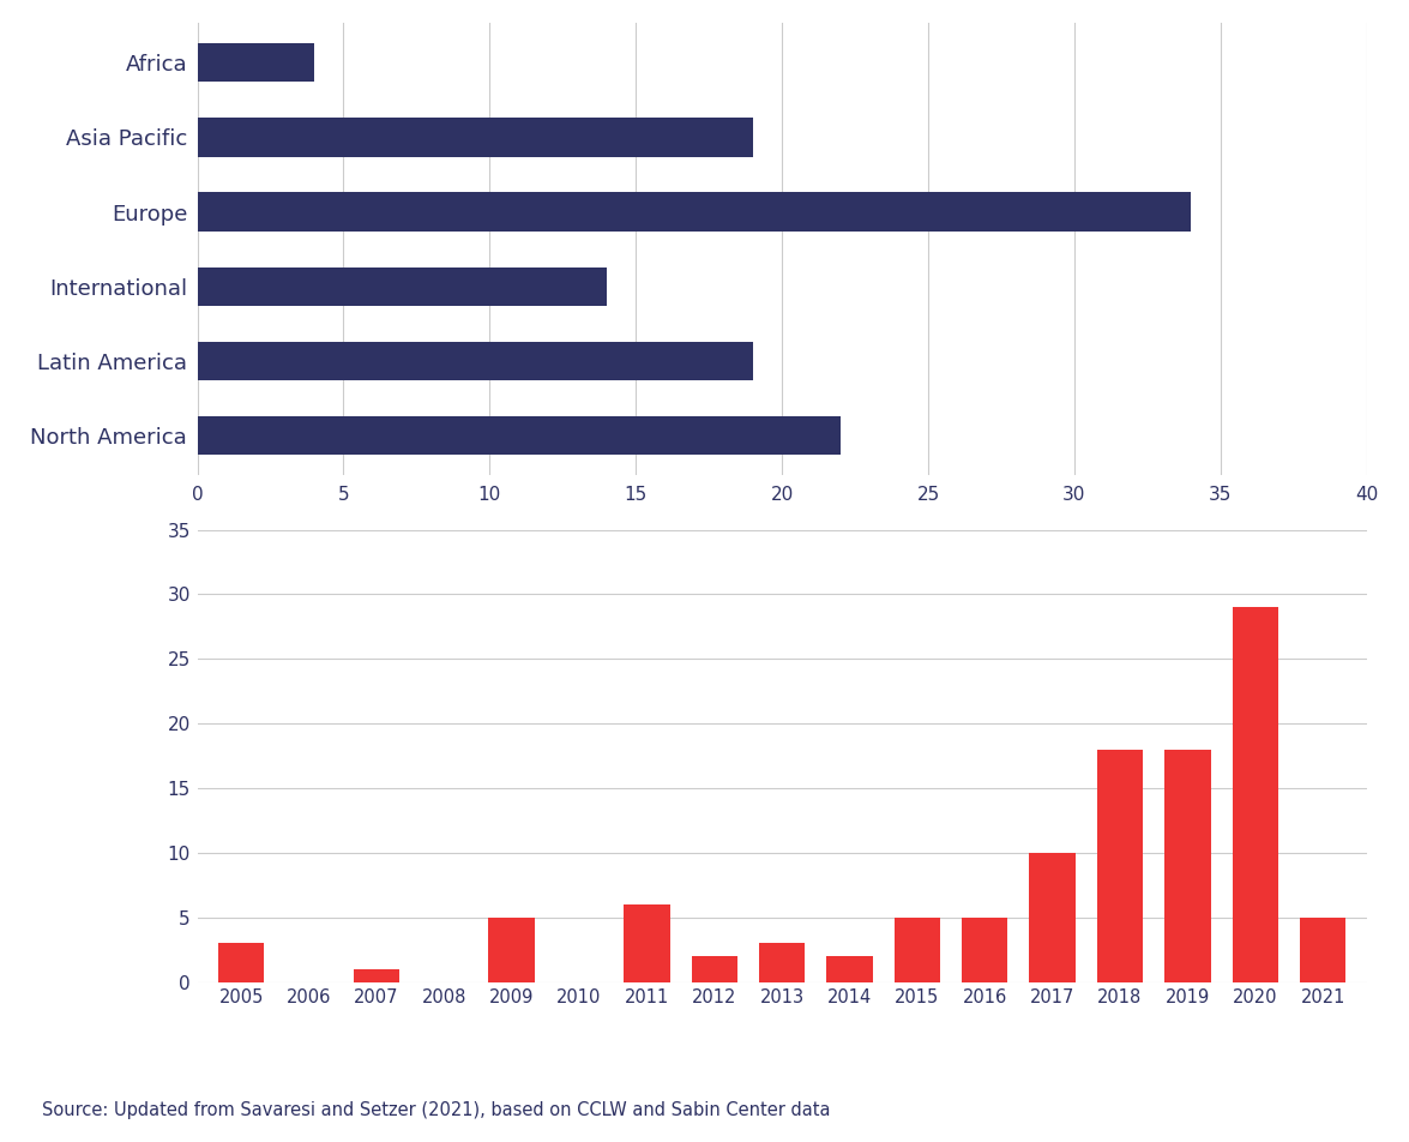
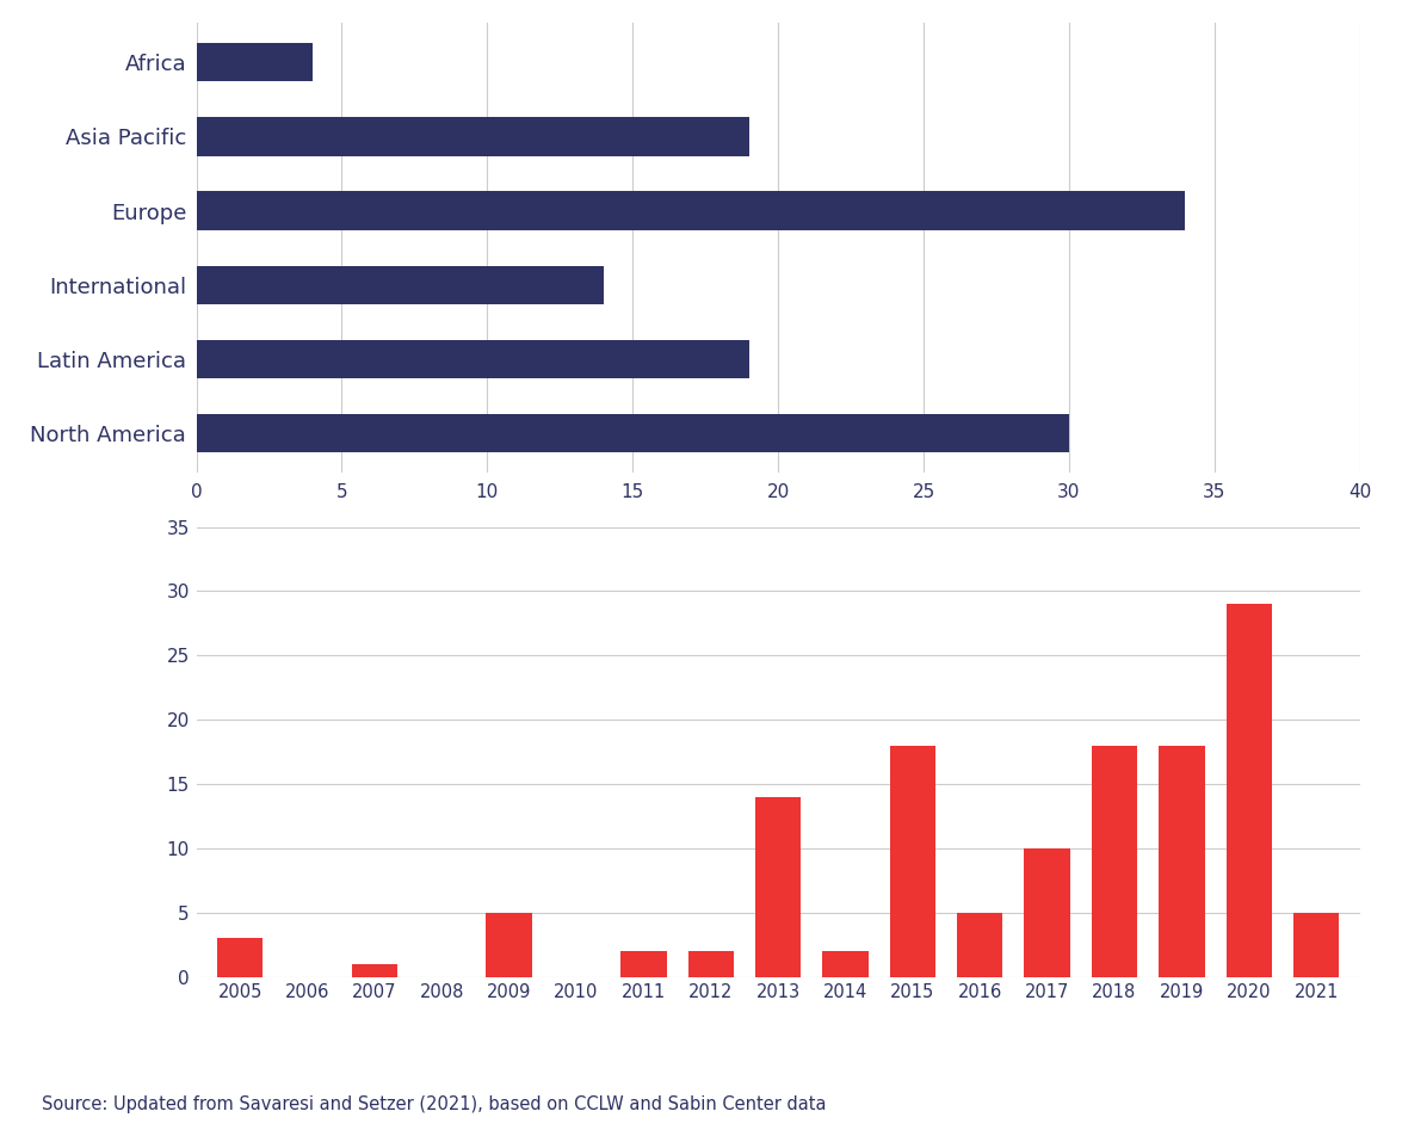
North America: 22 -> 30
2011: 6 -> 2
2013: 3 -> 14
2015: 5 -> 18
